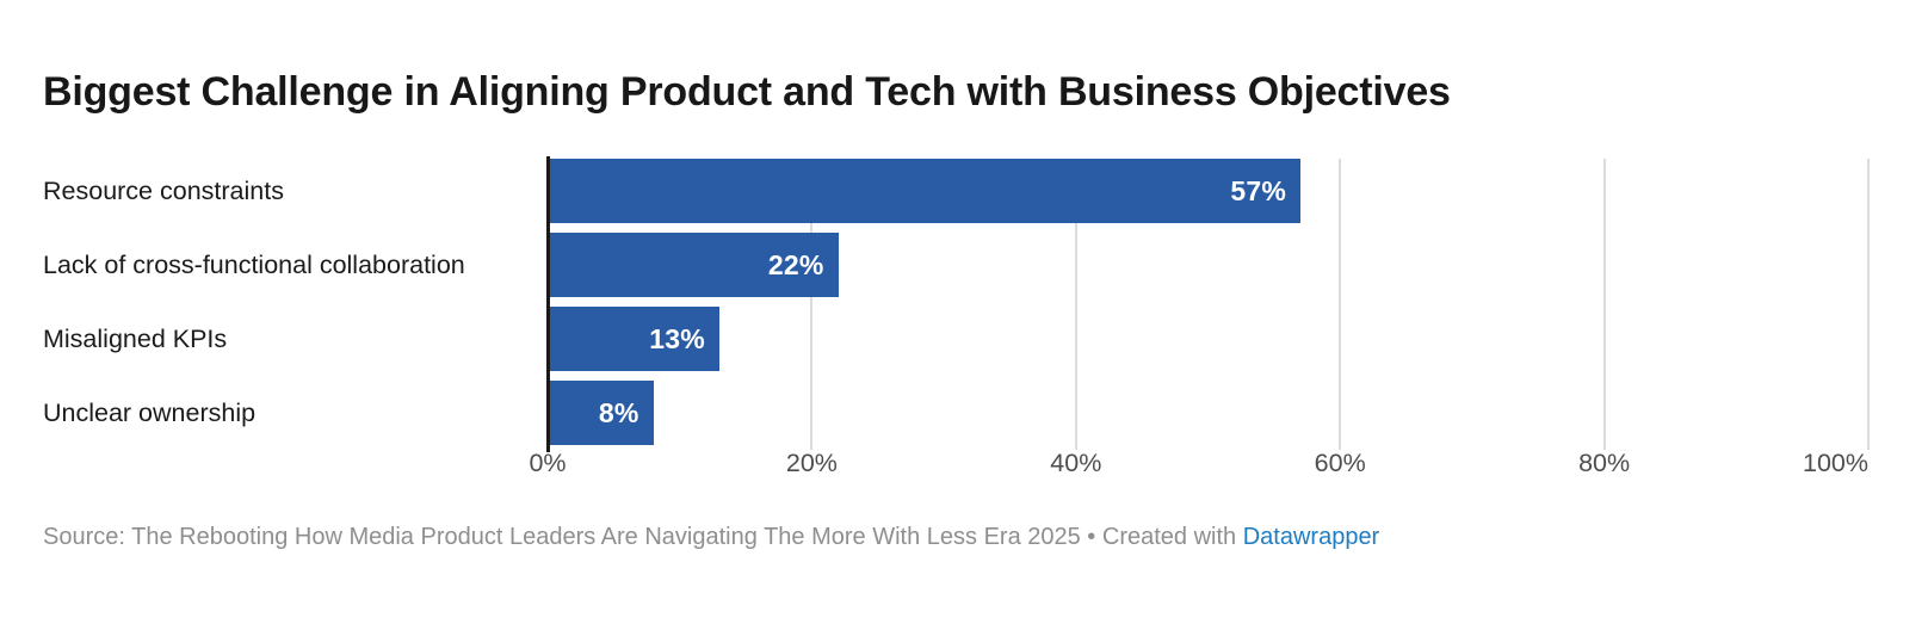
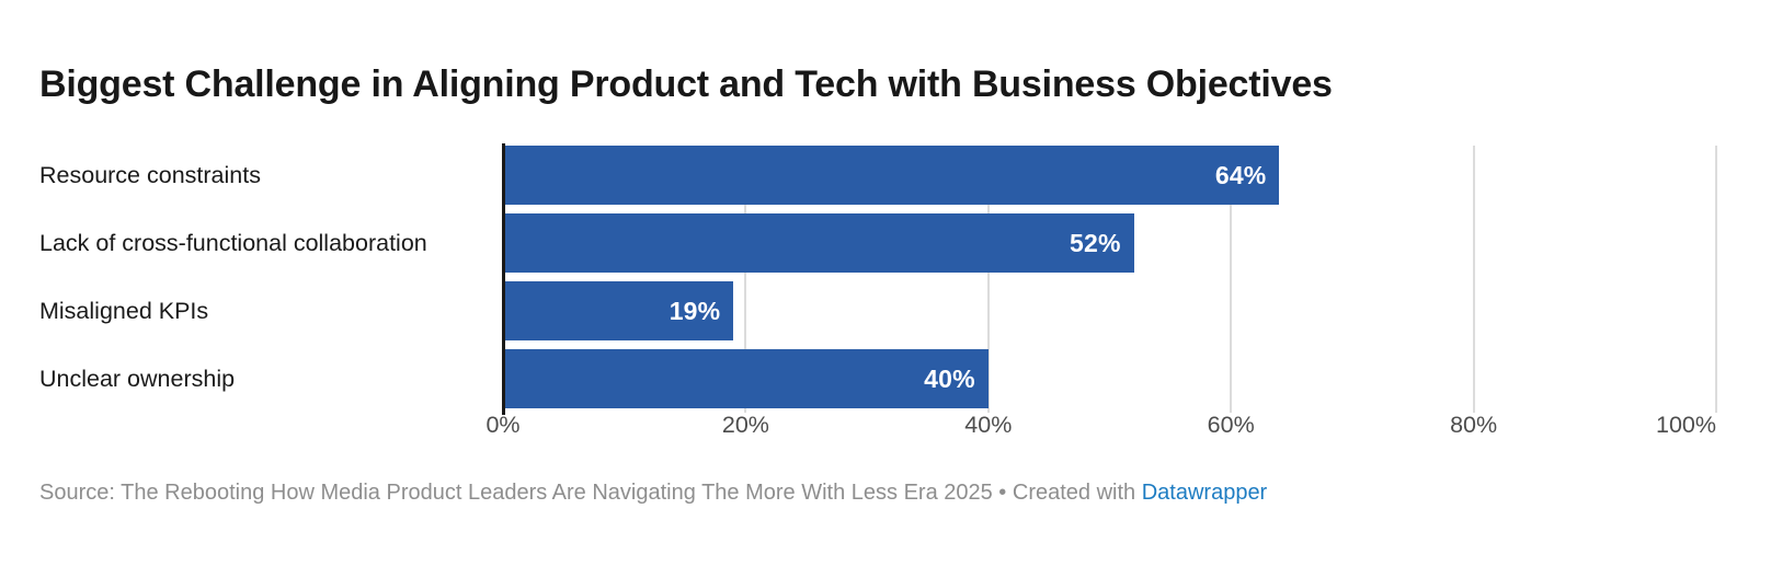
Resource constraints: 57% -> 64%
Lack of cross-functional collaboration: 22% -> 52%
Misaligned KPIs: 13% -> 19%
Unclear ownership: 8% -> 40%
